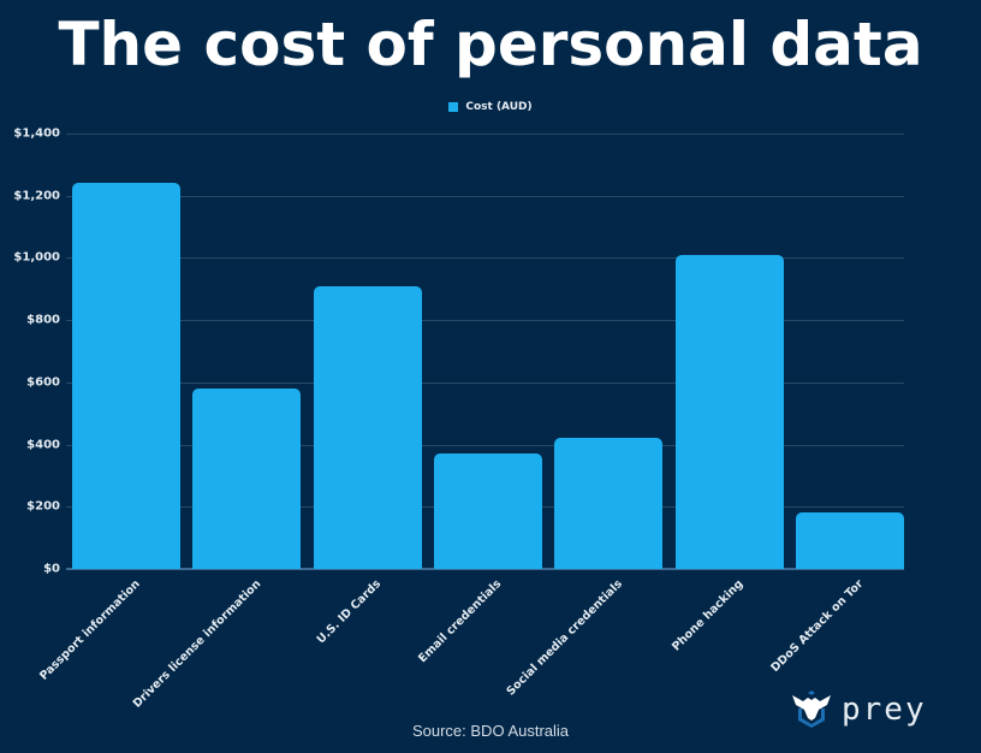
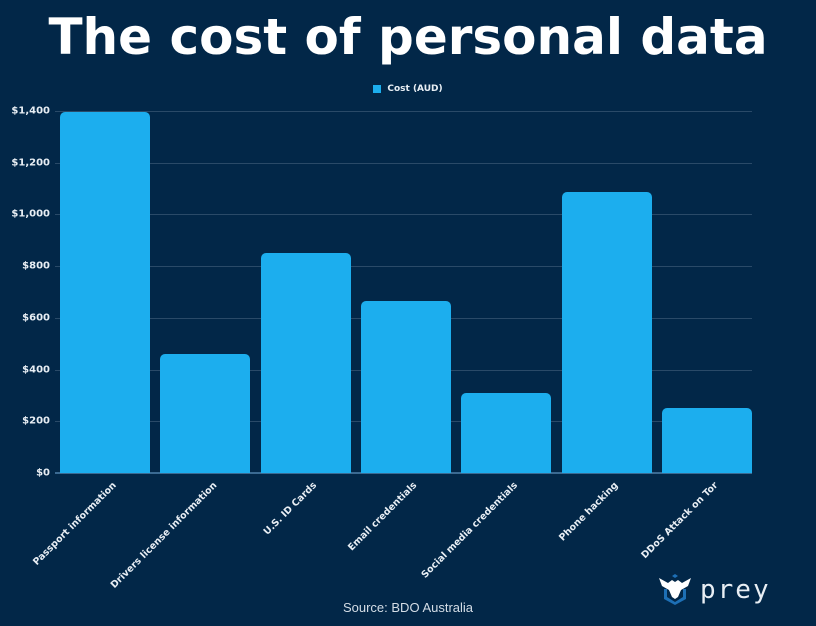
Passport information: $1240 -> $1400
Drivers license information: $580 -> $460
U.S. ID Cards: $910 -> $850
Email credentials: $370 -> $660
Social media credentials: $420 -> $310
Phone hacking: $1010 -> $1080
DDoS Attack on Tor: $180 -> $250
